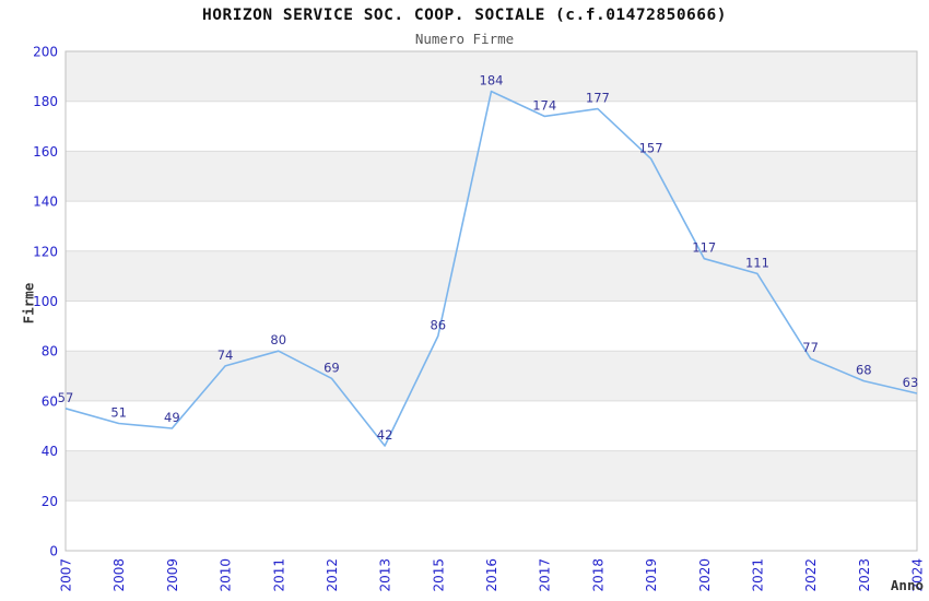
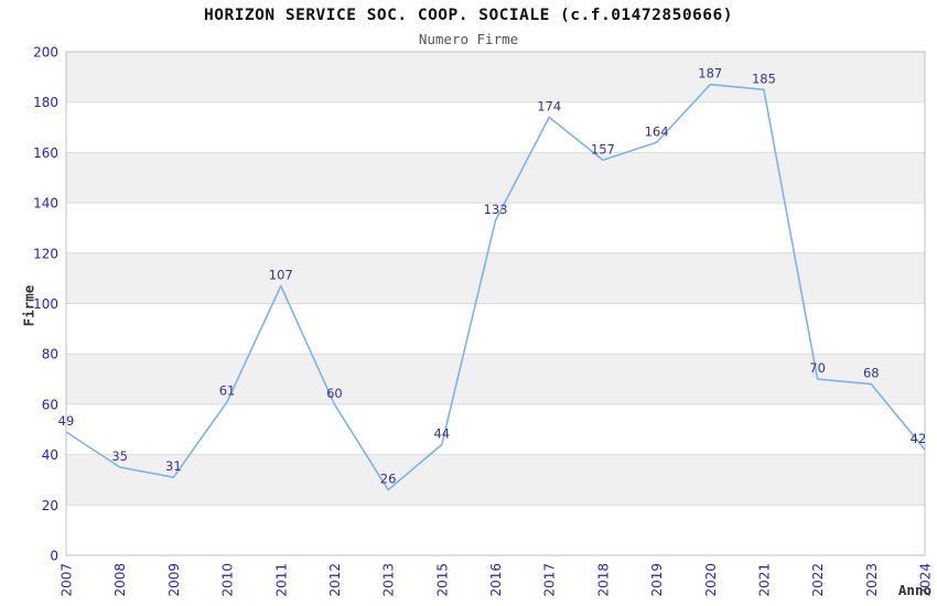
2007: 57 -> 49
2008: 51 -> 35
2009: 49 -> 31
2010: 74 -> 61
2011: 80 -> 107
2012: 69 -> 60
2013: 42 -> 26
2015: 86 -> 44
2016: 184 -> 133
2018: 177 -> 157
2019: 157 -> 164
2020: 117 -> 187
2021: 111 -> 185
2022: 77 -> 70
2024: 63 -> 42
